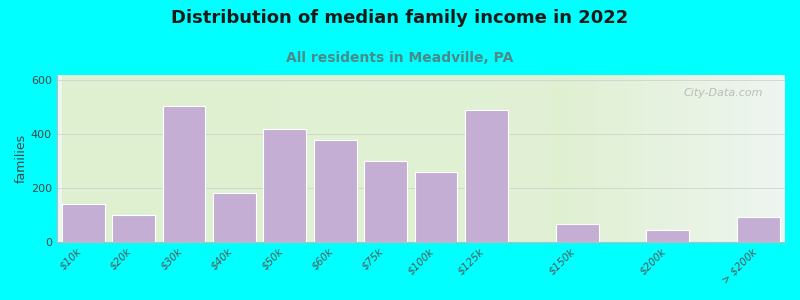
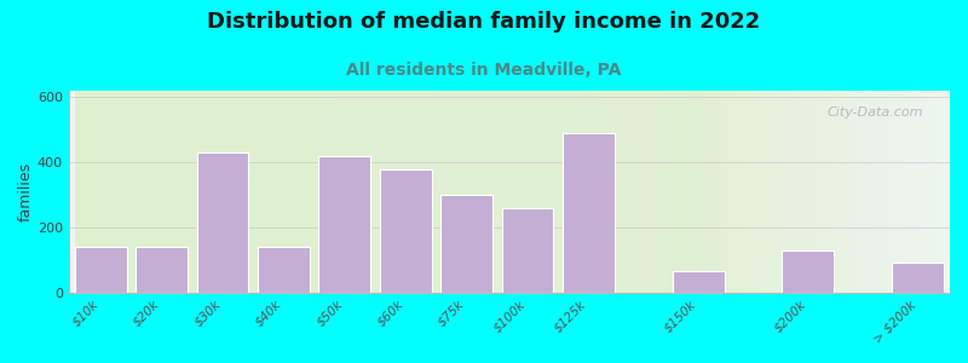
$20k: 100 -> 140
$30k: 505 -> 430
$40k: 180 -> 140
$200k: 45 -> 130
